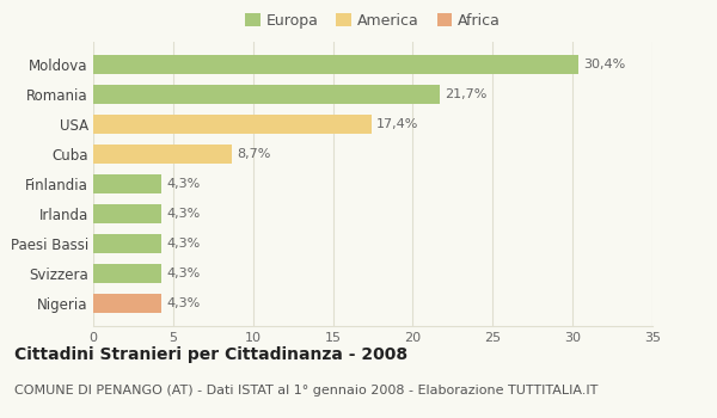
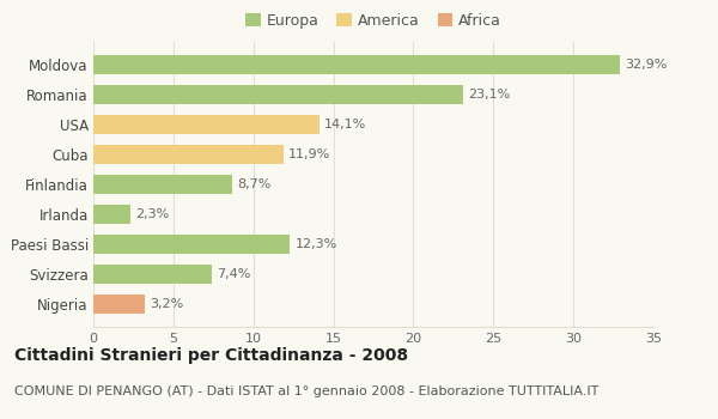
Moldova: 30,4% -> 32,9%
Romania: 21,7% -> 23,1%
USA: 17,4% -> 14,1%
Cuba: 8,7% -> 11,9%
Finlandia: 4,3% -> 8,7%
Irlanda: 4,3% -> 2,3%
Paesi Bassi: 4,3% -> 12,3%
Svizzera: 4,3% -> 7,4%
Nigeria: 4,3% -> 3,2%
